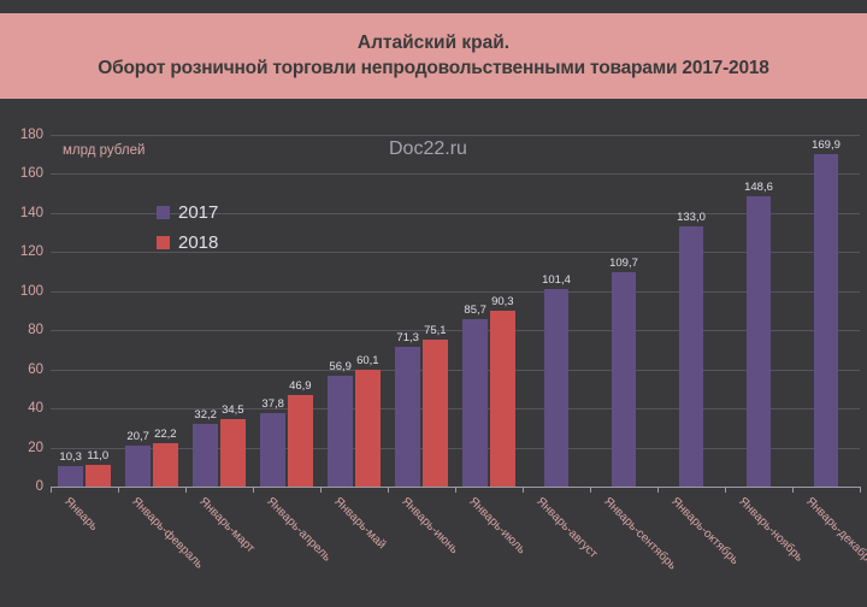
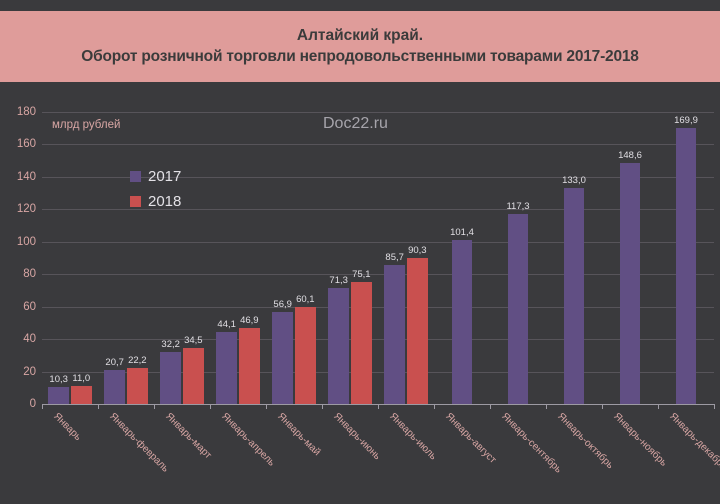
2017/Январь-апрель: 37,8 -> 44,1
2017/Январь-сентябрь: 109,7 -> 117,3
